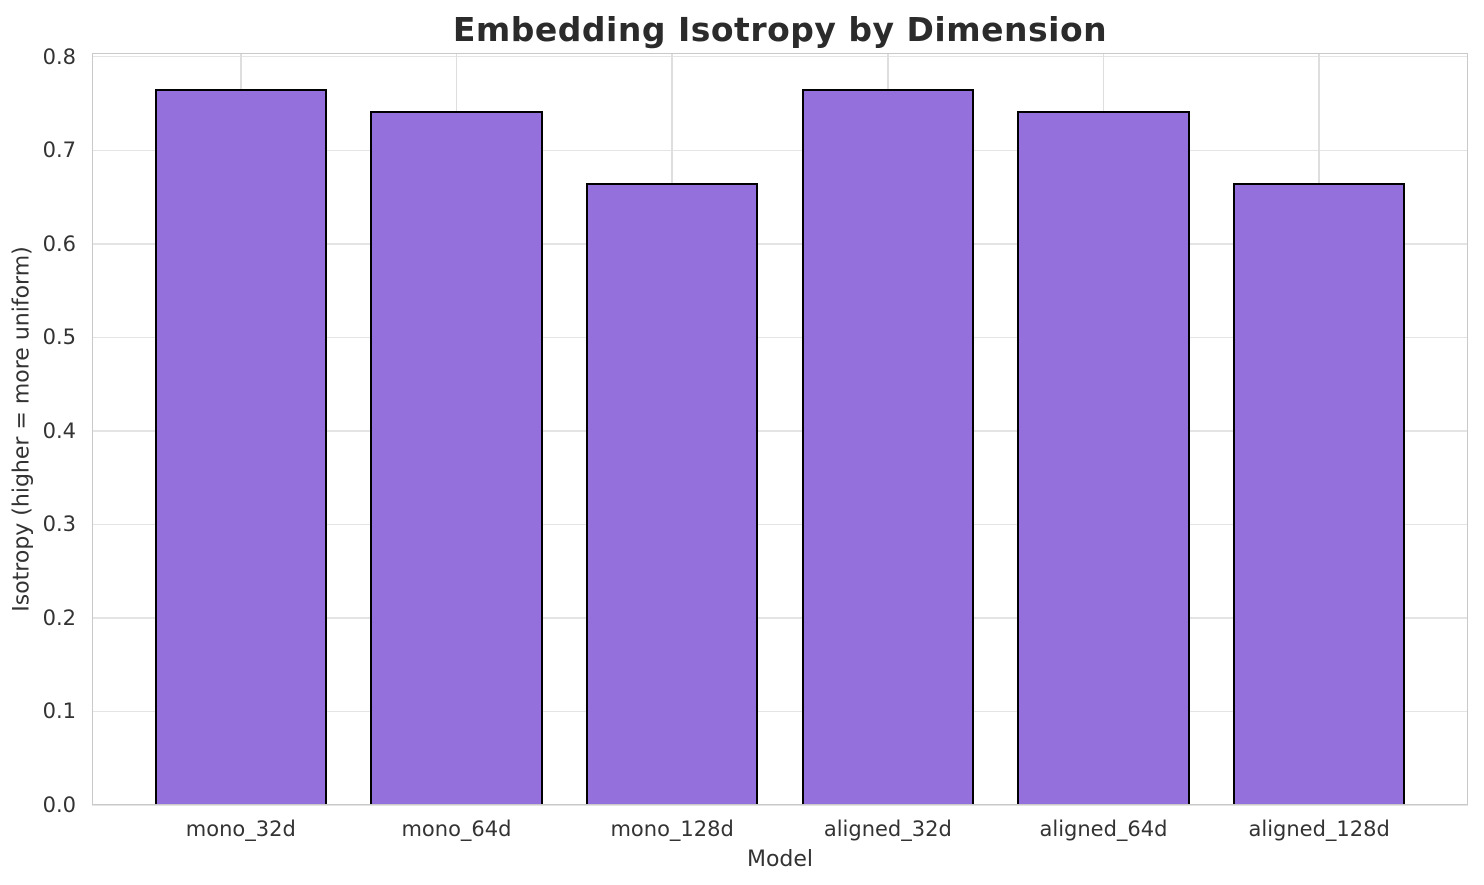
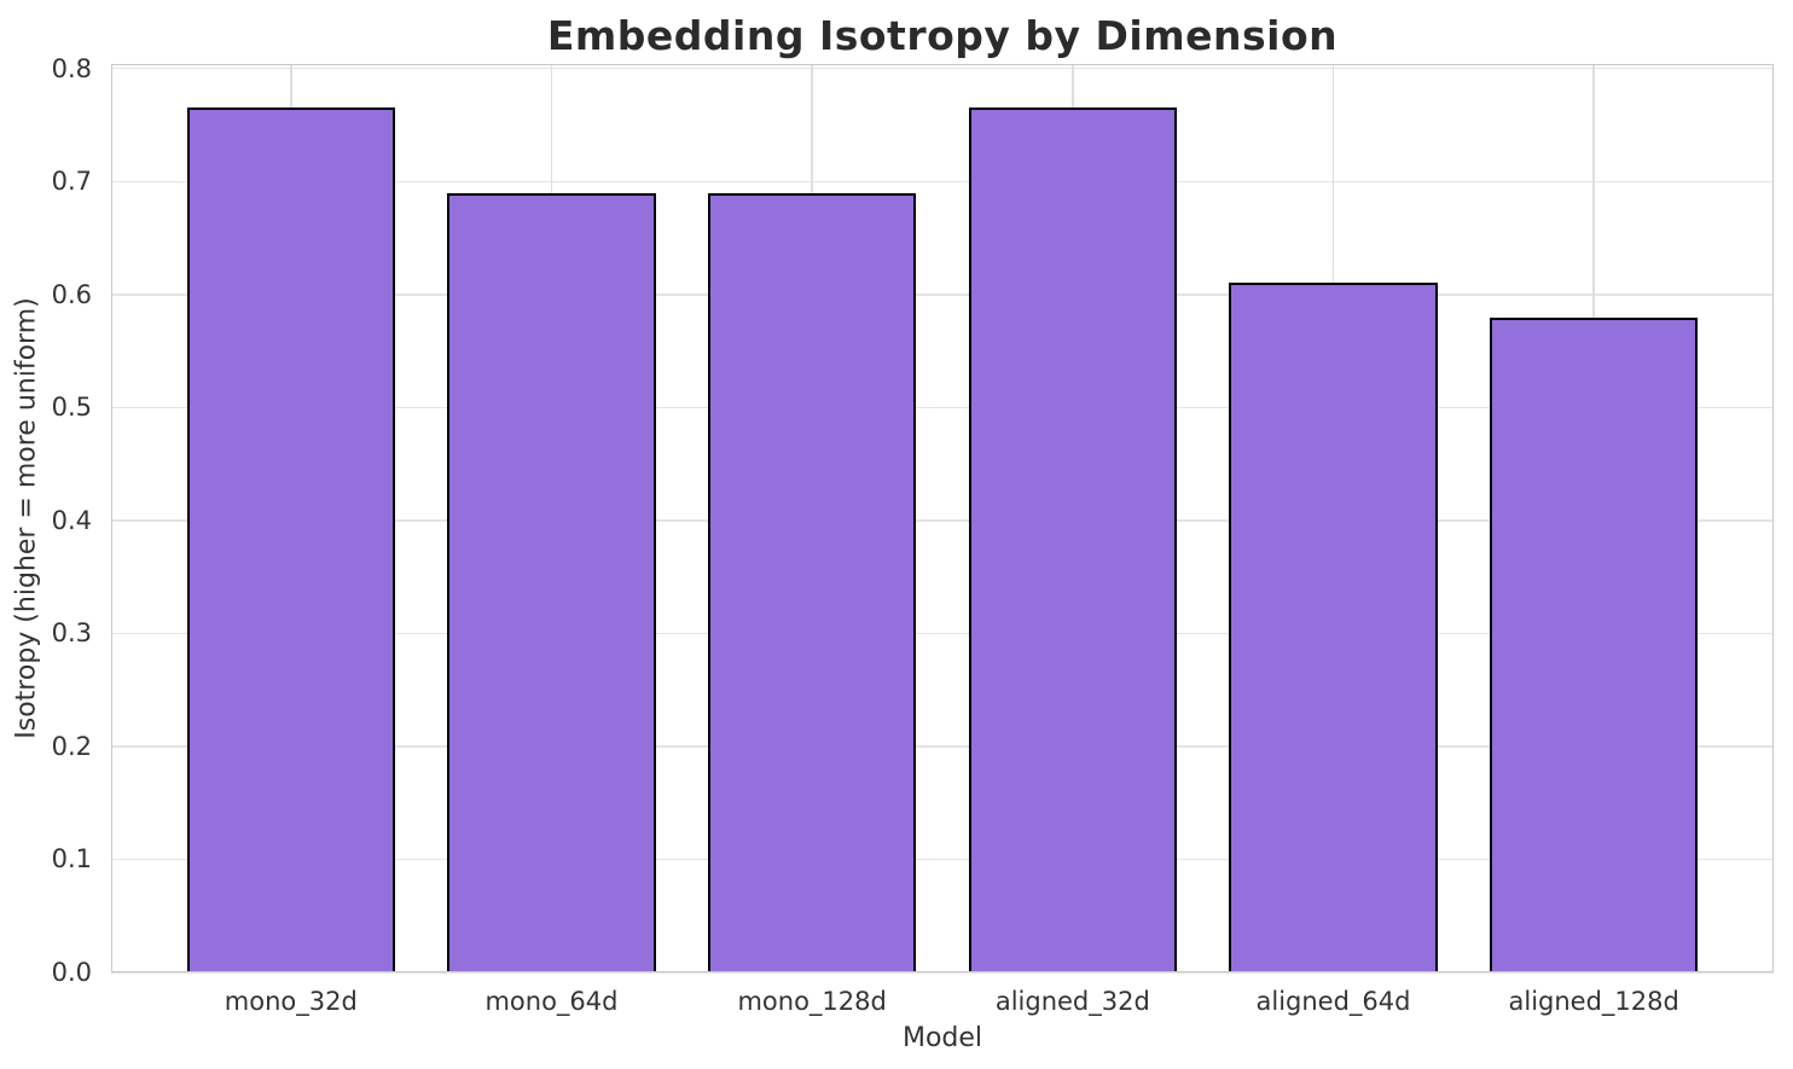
mono_64d: 0.74 -> 0.69
mono_128d: 0.67 -> 0.69
aligned_64d: 0.74 -> 0.61
aligned_128d: 0.67 -> 0.58
